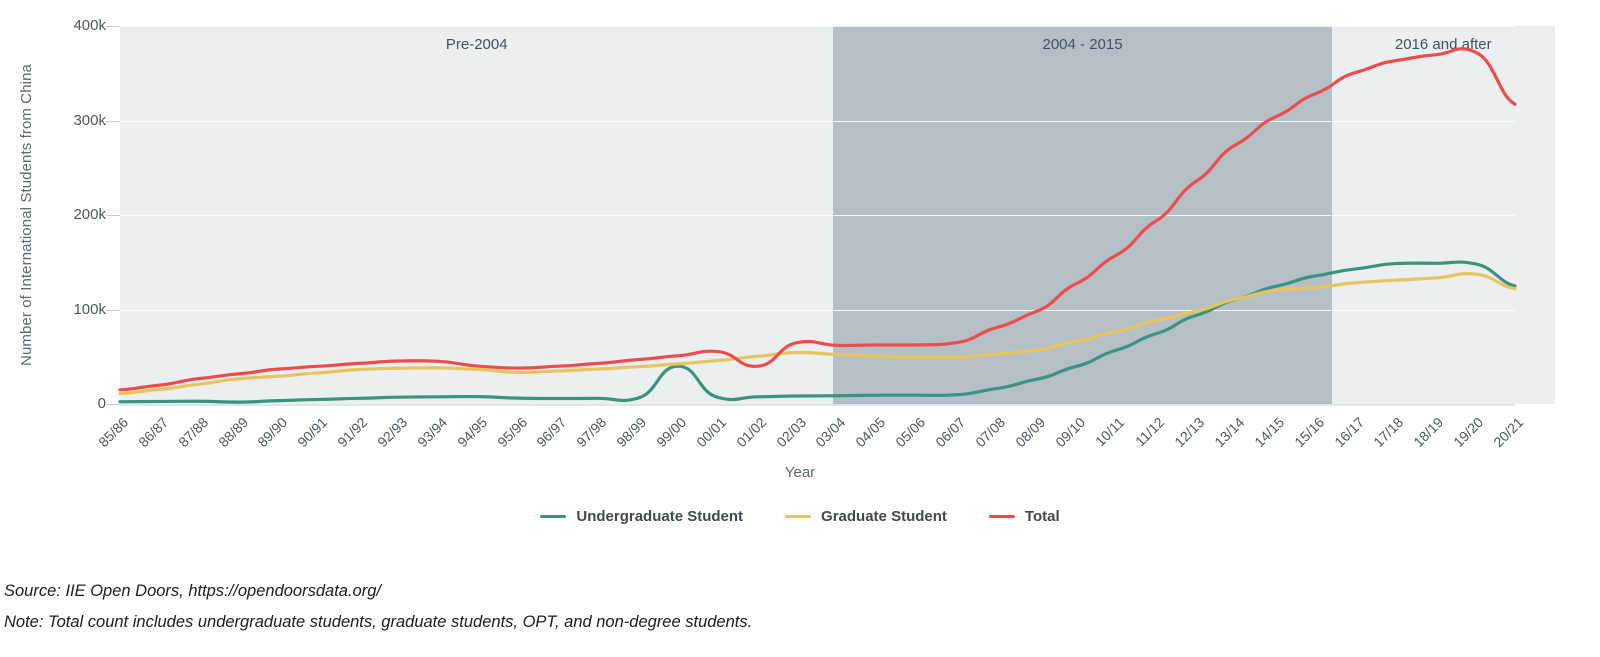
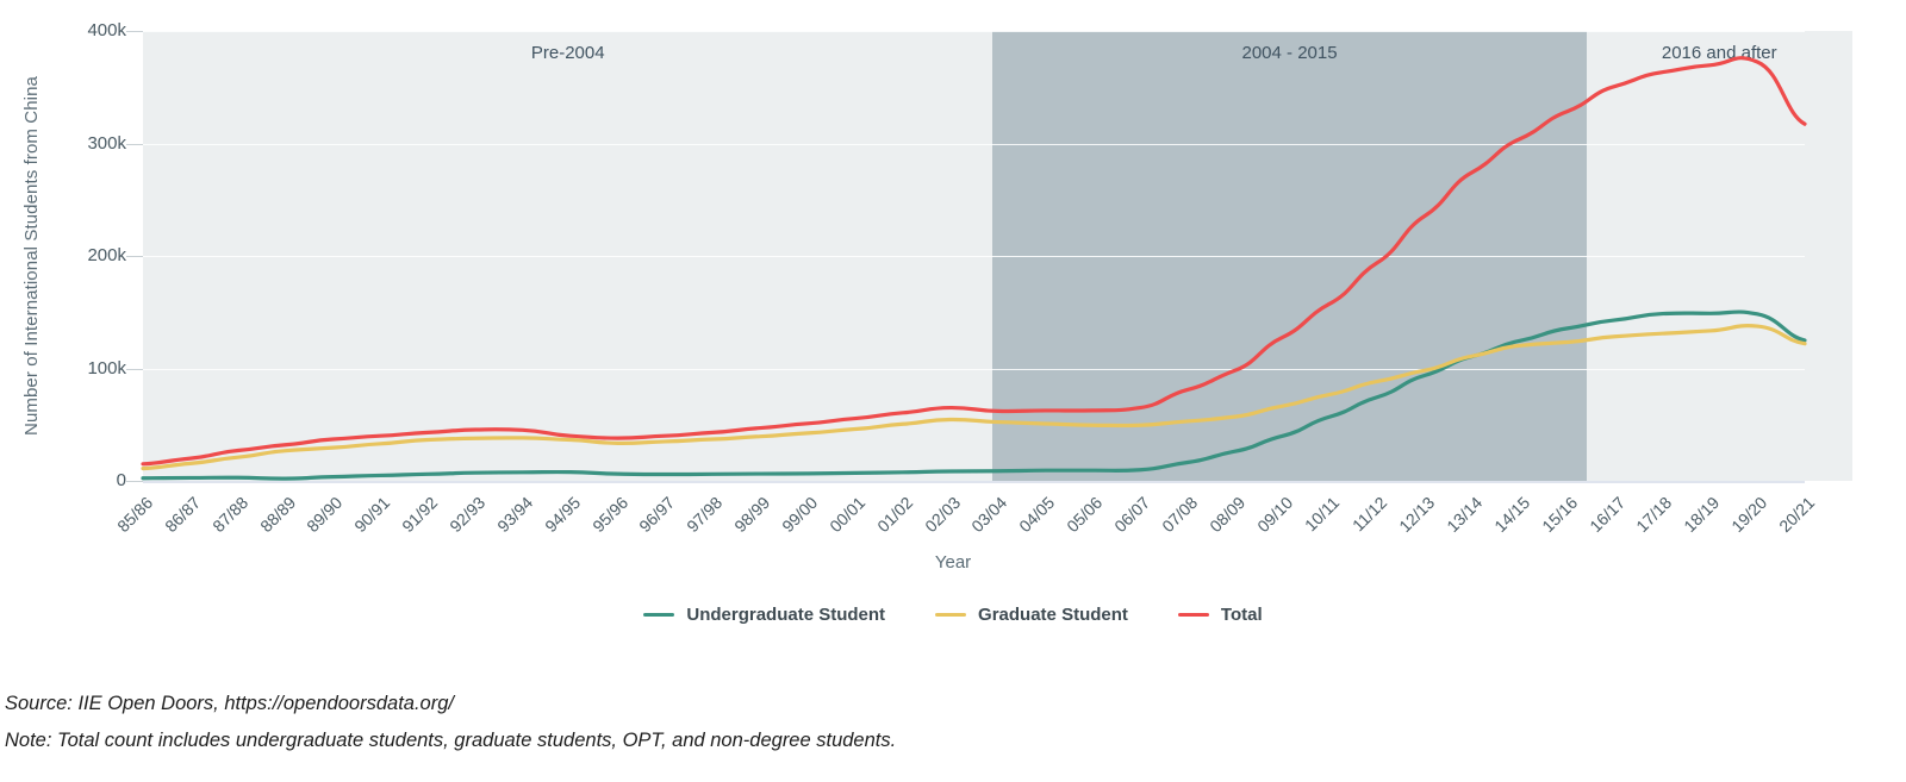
Undergraduate Student/99/00: 40k -> 10k
Total/01/02: 40k -> 60k
